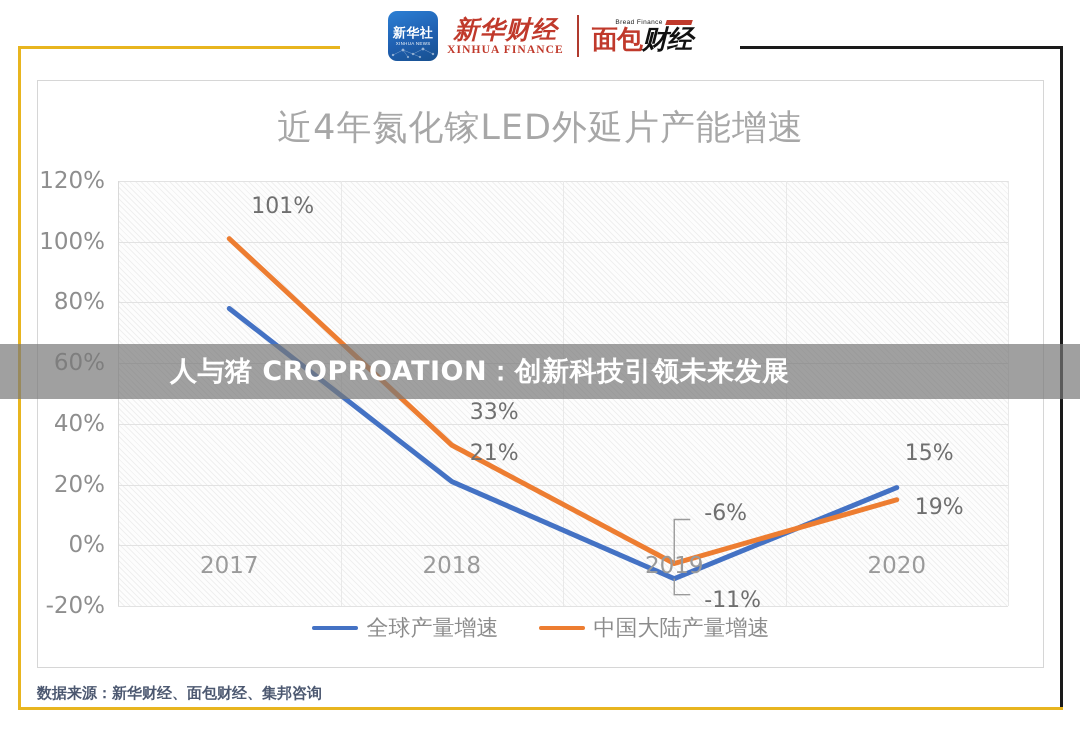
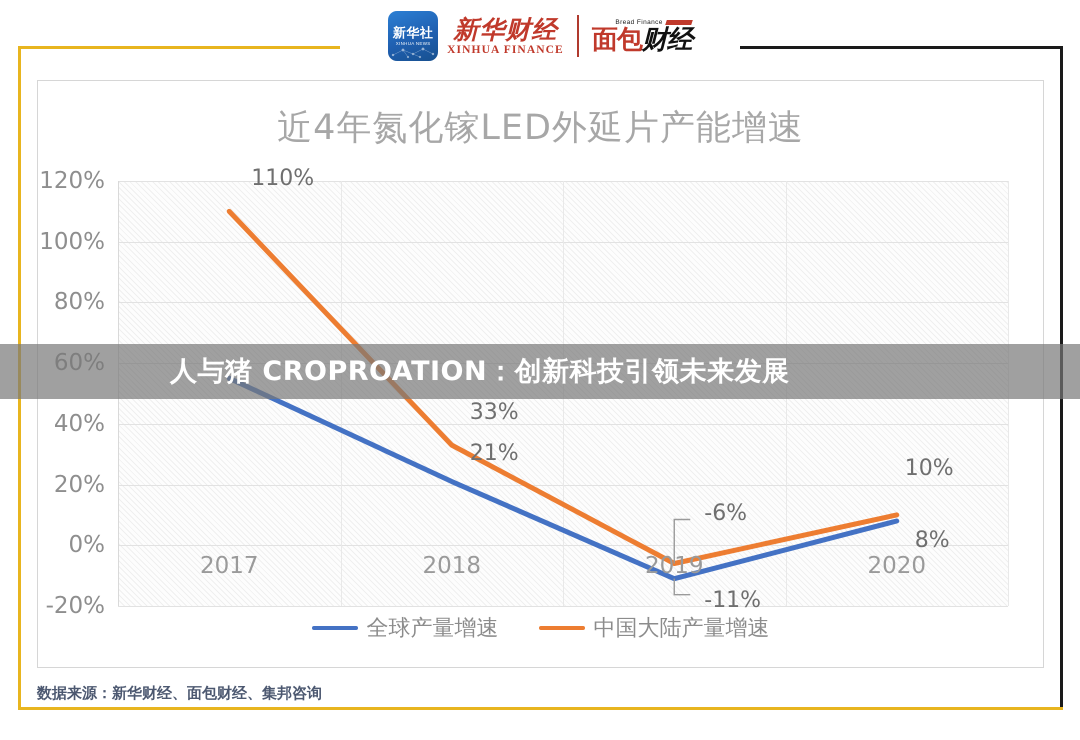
全球产量增速/2017: 78% -> 55%
中国大陆产量增速/2017: 101% -> 110%
全球产量增速/2020: 19% -> 8%
中国大陆产量增速/2020: 15% -> 10%
